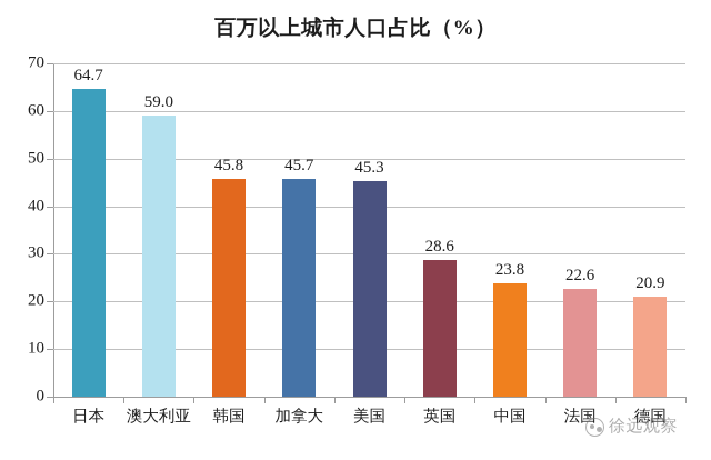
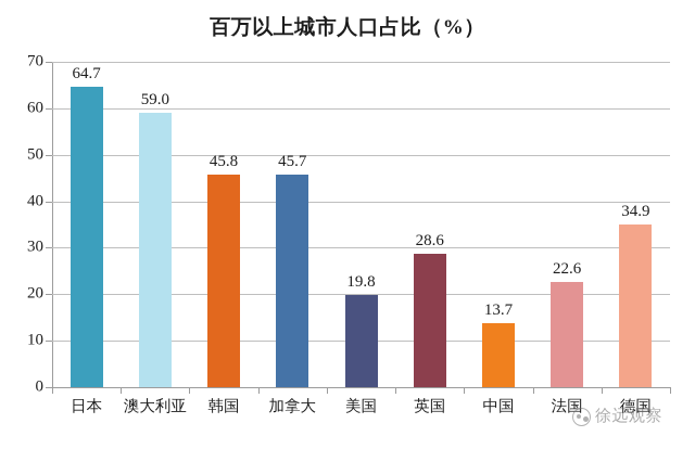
美国: 45.3 -> 19.8
中国: 23.8 -> 13.7
德国: 20.9 -> 34.9
